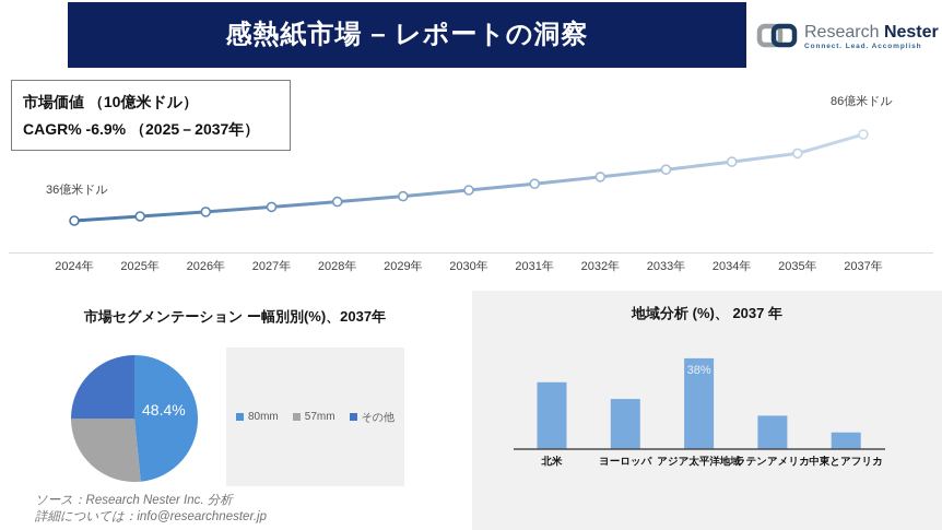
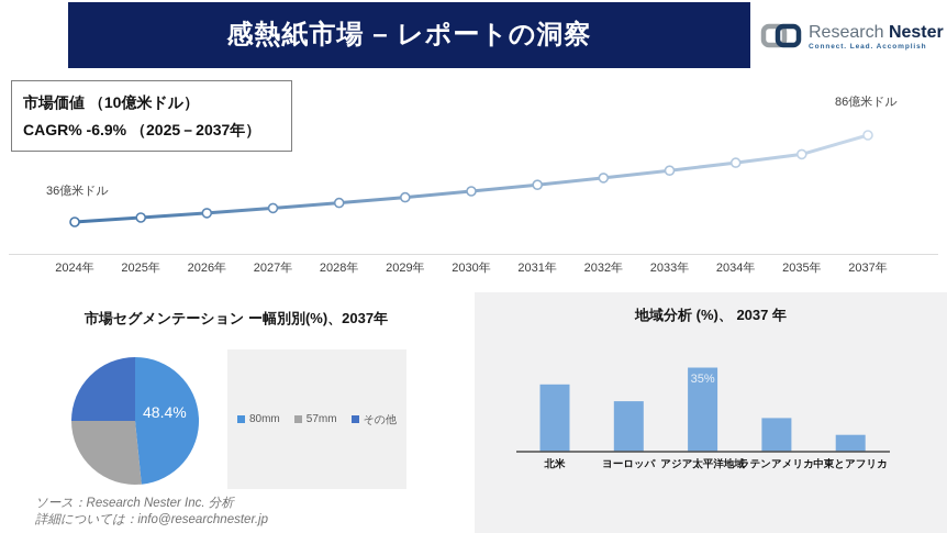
地域分析 (%)、 2037 年/アジア太平洋地域: 38% -> 35%
